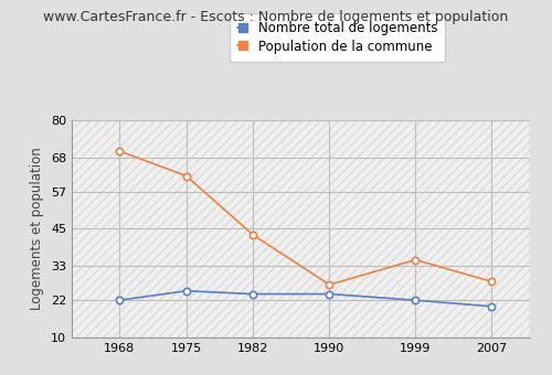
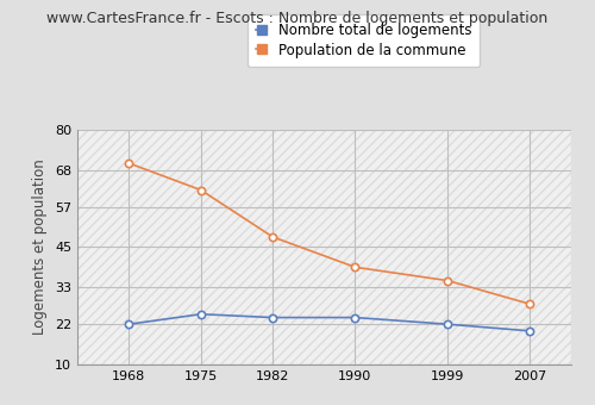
Population de la commune/1982: 43 -> 48
Population de la commune/1990: 27 -> 39
